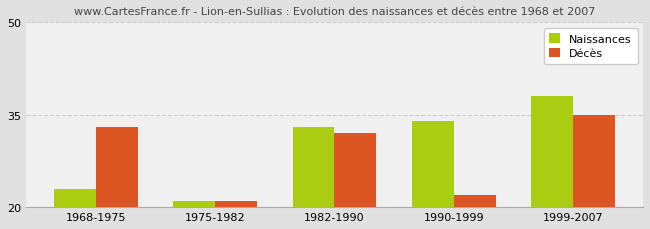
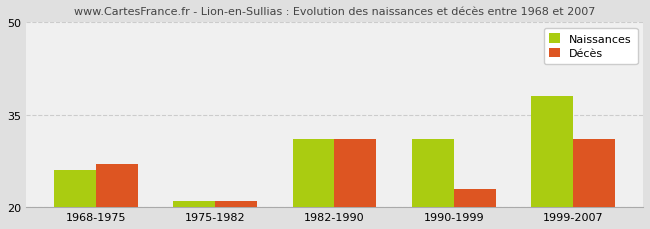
Naissances/1968-1975: 23 -> 26
Décès/1968-1975: 33 -> 27
Naissances/1982-1990: 33 -> 31
Décès/1982-1990: 32 -> 31
Naissances/1990-1999: 34 -> 31
Décès/1990-1999: 22 -> 23
Décès/1999-2007: 35 -> 31
